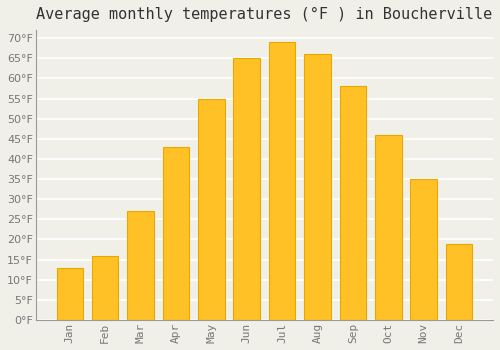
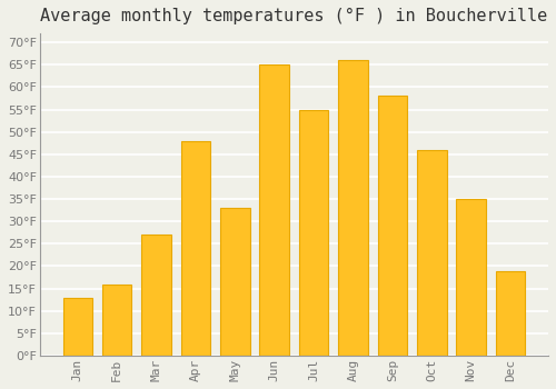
Apr: 43°F -> 48°F
May: 55°F -> 33°F
Jul: 69°F -> 55°F
